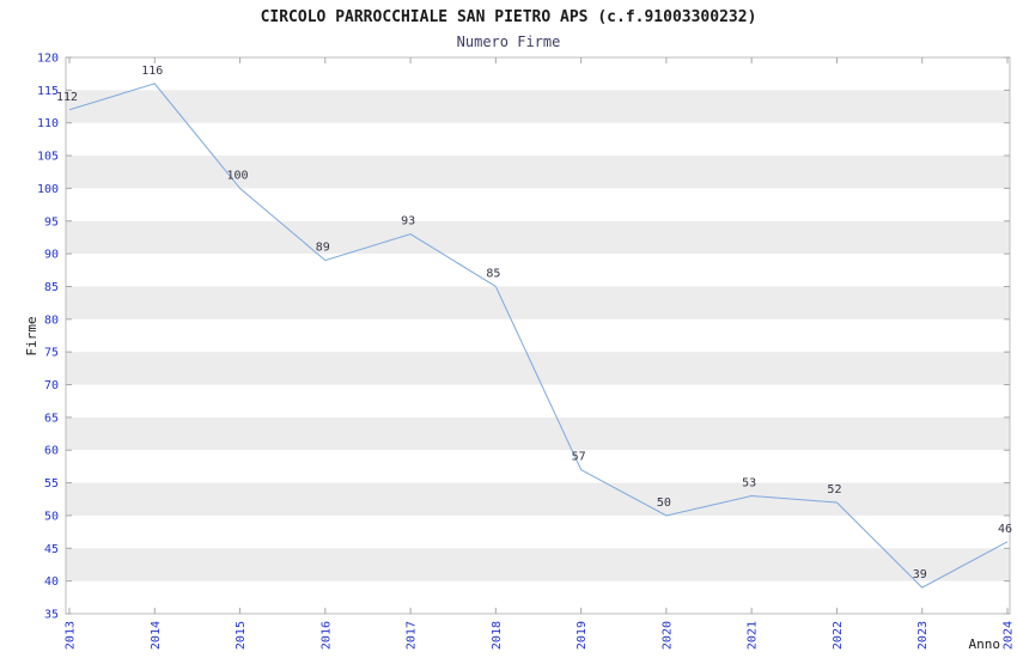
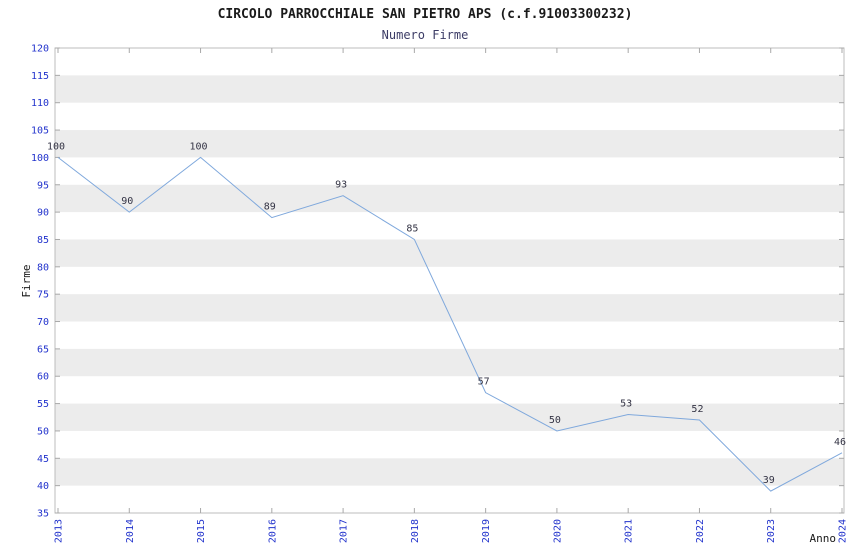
2013: 112 -> 100
2014: 116 -> 90
